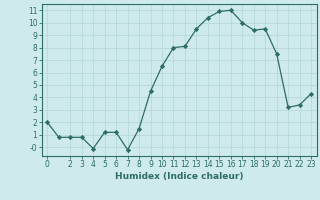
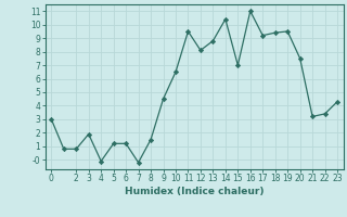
0: 2.0 -> 3.0
3: 0.8 -> 1.9
11: 8.0 -> 9.5
13: 9.5 -> 8.8
15: 10.9 -> 7.0
17: 10.0 -> 9.2
